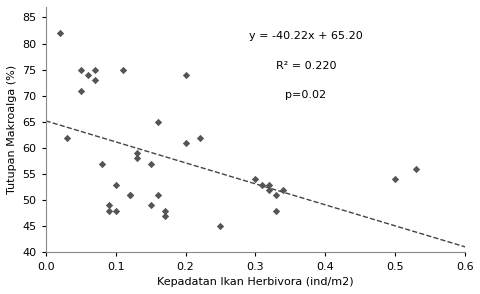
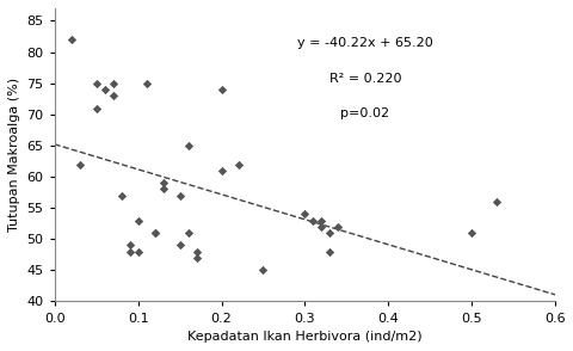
0.5: 54 -> 51
